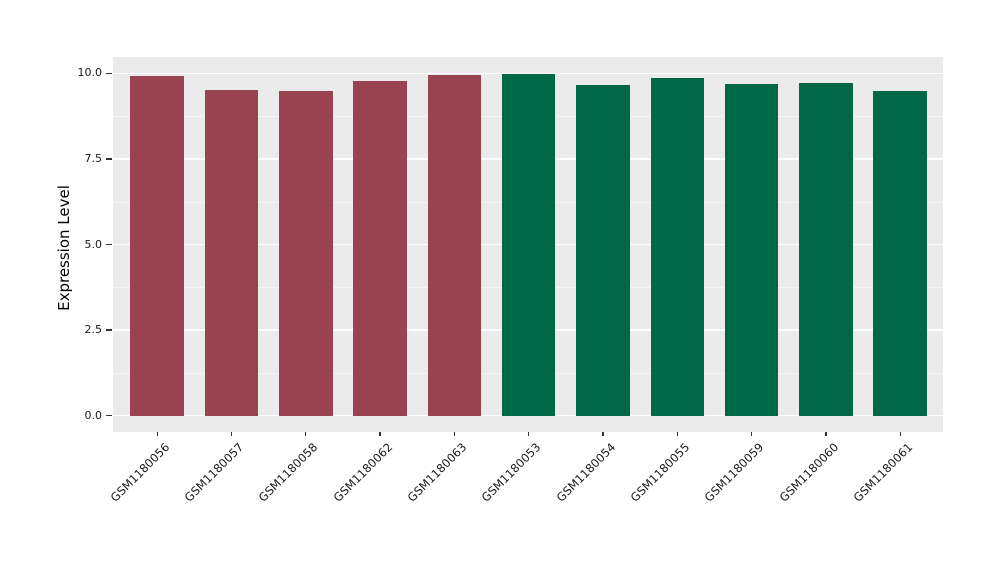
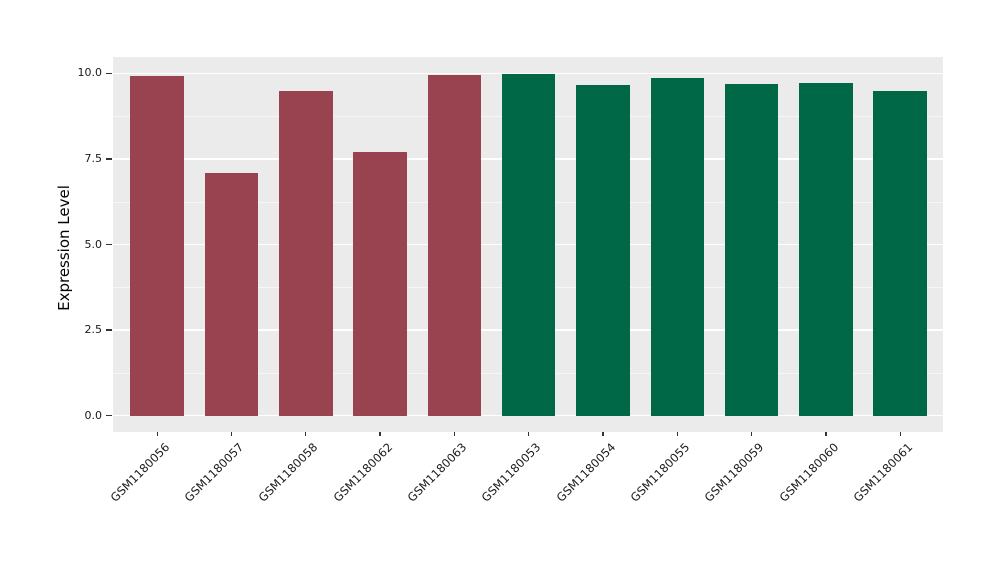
GSM1180057: 9.5 -> 7.1
GSM1180062: 9.8 -> 7.7
